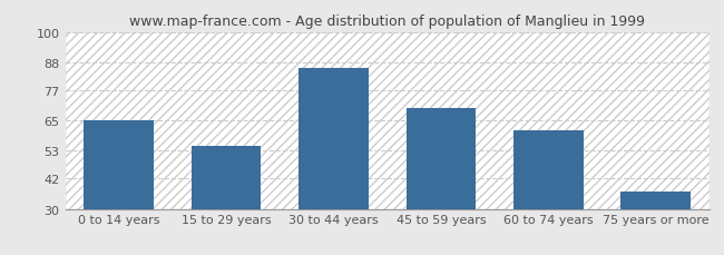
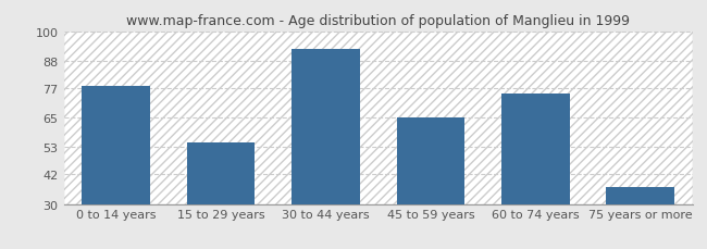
0 to 14 years: 65 -> 78
30 to 44 years: 86 -> 93
45 to 59 years: 70 -> 65
60 to 74 years: 61 -> 75
